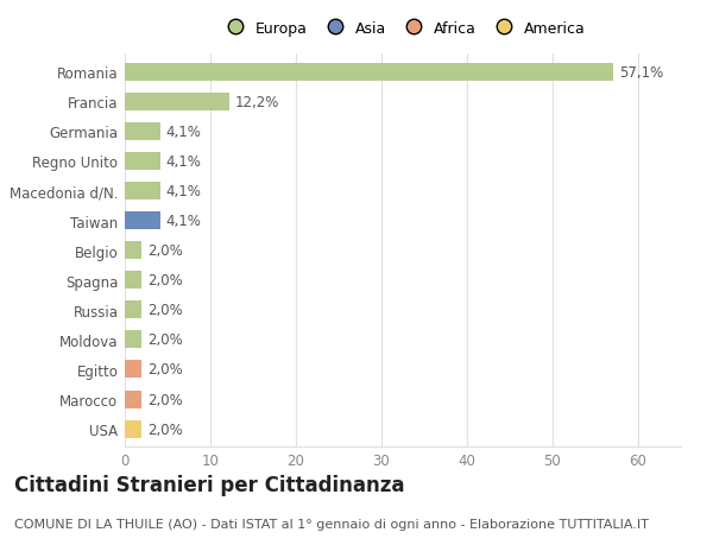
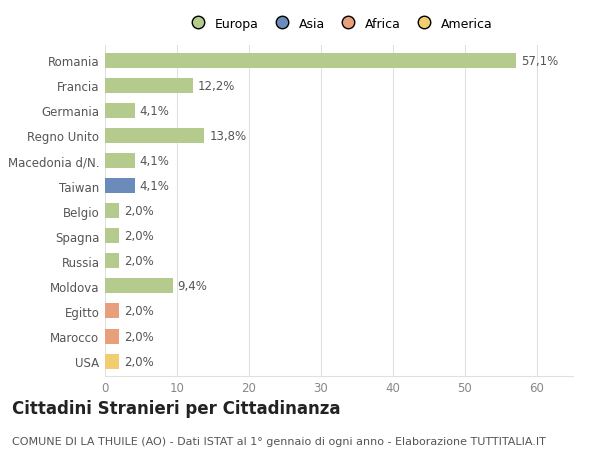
Regno Unito: 4,1% -> 13,8%
Moldova: 2,0% -> 9,4%
